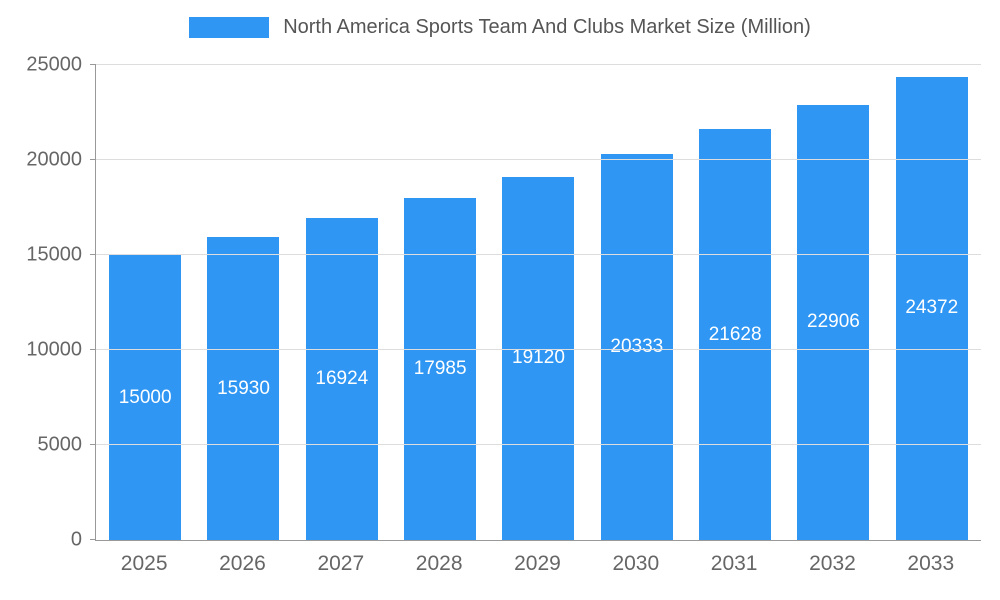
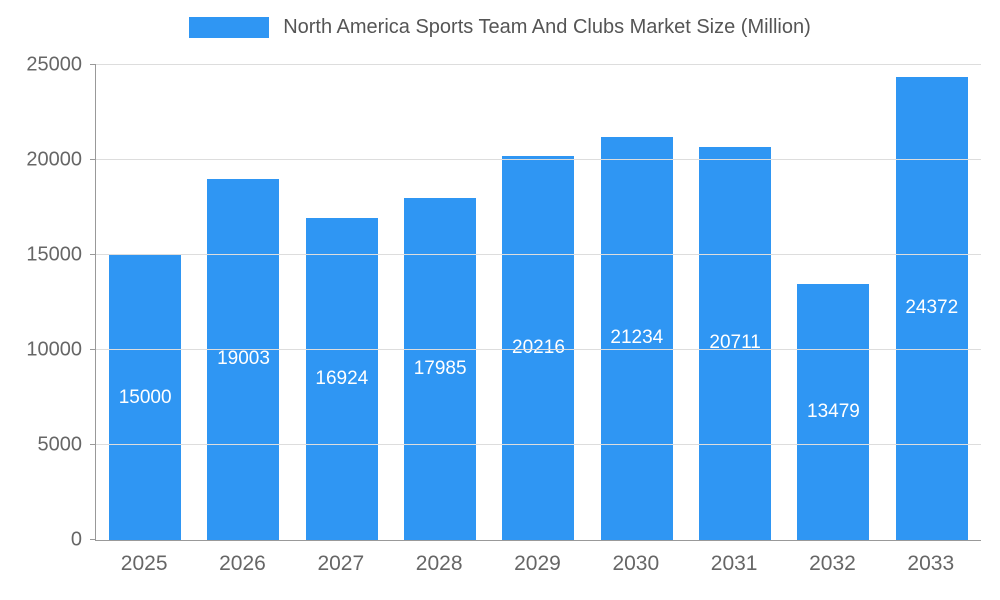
2026: 15930 -> 19003
2029: 19120 -> 20216
2030: 20333 -> 21234
2031: 21628 -> 20711
2032: 22906 -> 13479
